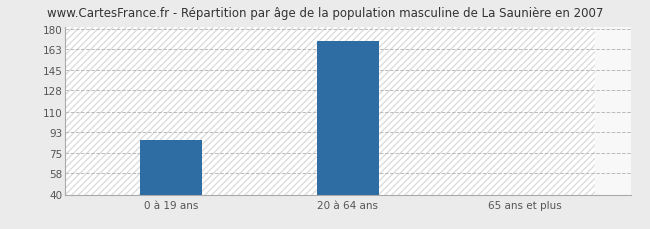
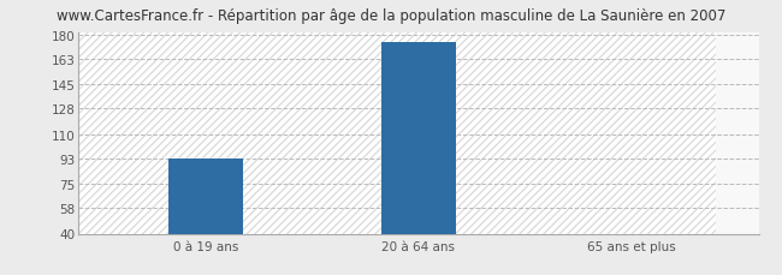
0 à 19 ans: 86 -> 93
20 à 64 ans: 170 -> 175
